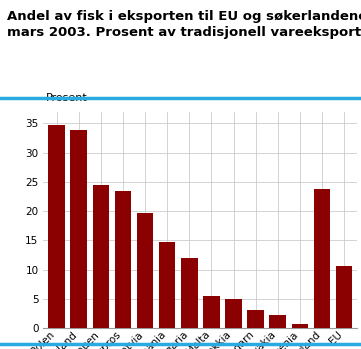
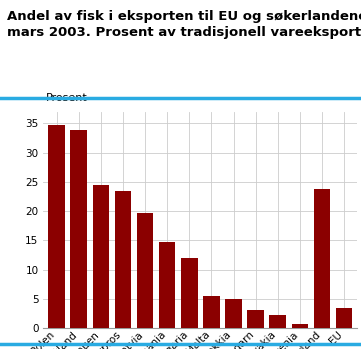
EU: 10.6 -> 3.5
